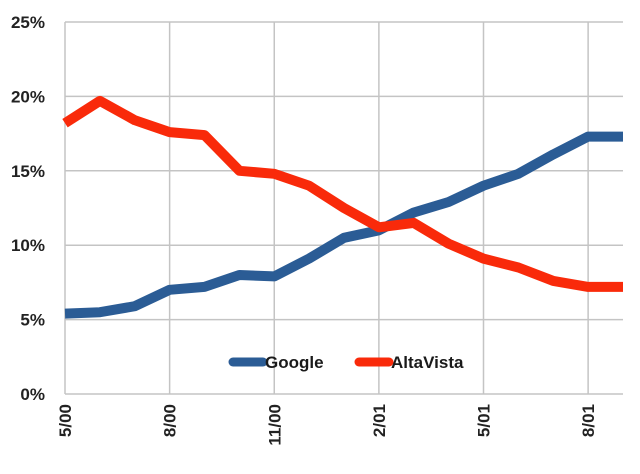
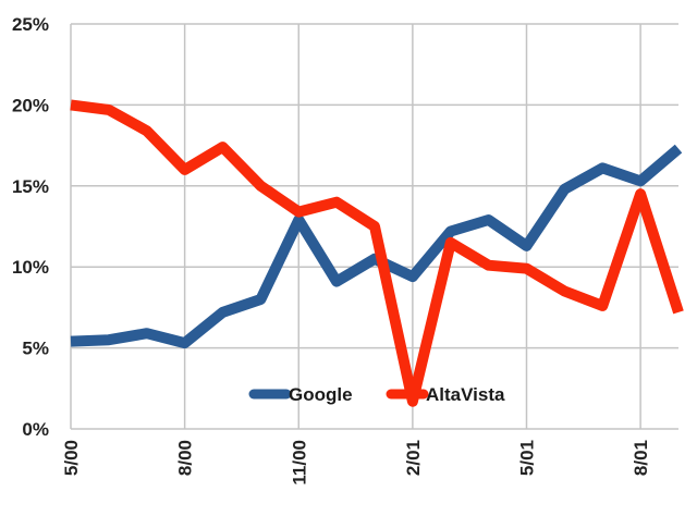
AltaVista/5/00: 18.2% -> 20.0%
Google/8/00: 7.0% -> 5.3%
AltaVista/8/00: 17.6% -> 16.0%
Google/11/00: 7.9% -> 12.9%
AltaVista/11/00: 14.8% -> 13.4%
Google/2/01: 11.0% -> 9.4%
AltaVista/2/01: 11.2% -> 1.7%
Google/5/01: 14.0% -> 11.3%
AltaVista/5/01: 9.1% -> 9.9%
Google/8/01: 17.3% -> 15.3%
AltaVista/8/01: 7.2% -> 14.5%
